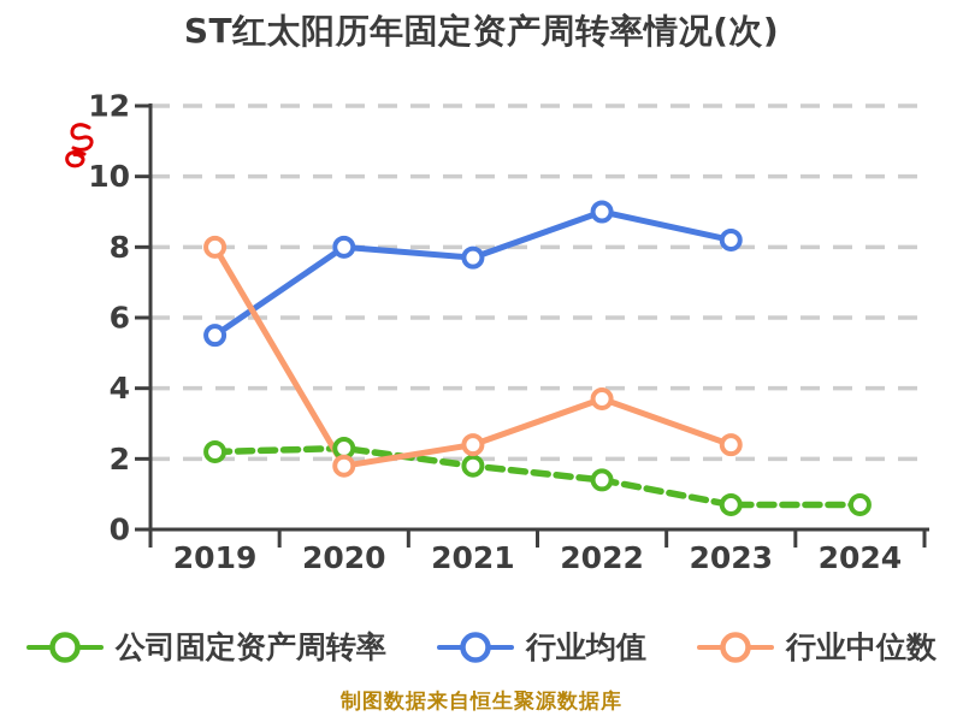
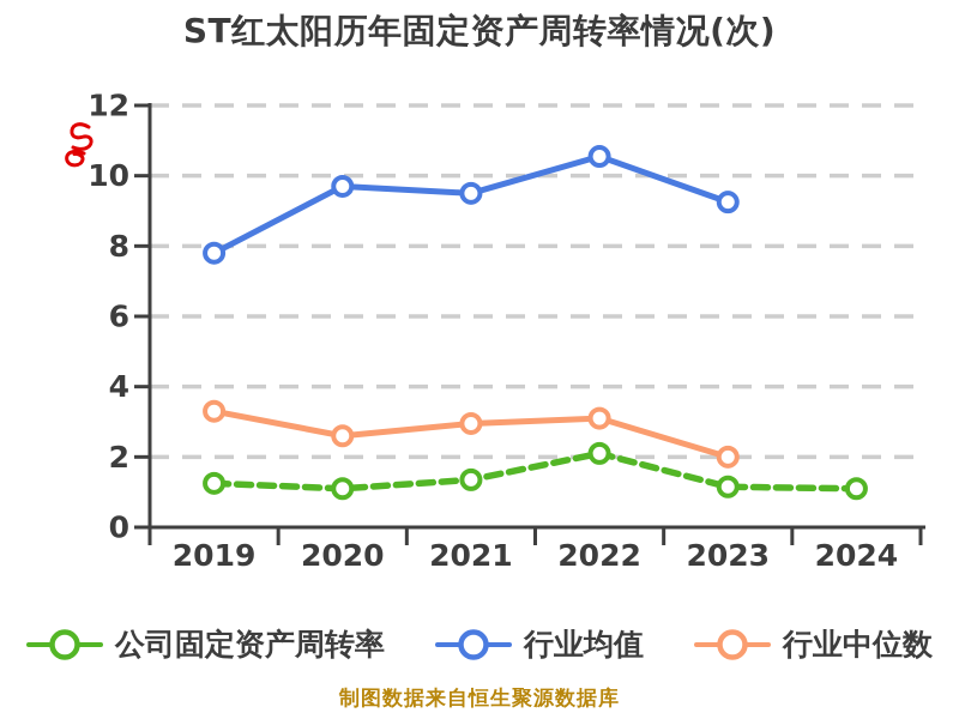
公司固定资产周转率/2019: 2.2 -> 1.2
行业均值/2019: 5.5 -> 7.8
行业中位数/2019: 8.0 -> 3.3
公司固定资产周转率/2020: 2.3 -> 1.1
行业均值/2020: 8.0 -> 9.7
行业中位数/2020: 1.8 -> 2.6
公司固定资产周转率/2021: 1.8 -> 1.4
行业均值/2021: 7.7 -> 9.5
行业中位数/2021: 2.4 -> 3.0
公司固定资产周转率/2022: 1.4 -> 2.1
行业均值/2022: 9.0 -> 10.6
行业中位数/2022: 3.7 -> 3.1
公司固定资产周转率/2023: 0.7 -> 1.1
行业均值/2023: 8.2 -> 9.2
行业中位数/2023: 2.4 -> 2.0
公司固定资产周转率/2024: 0.7 -> 1.1
